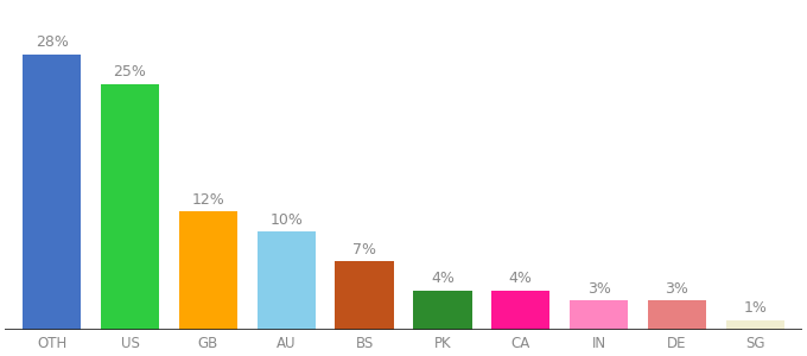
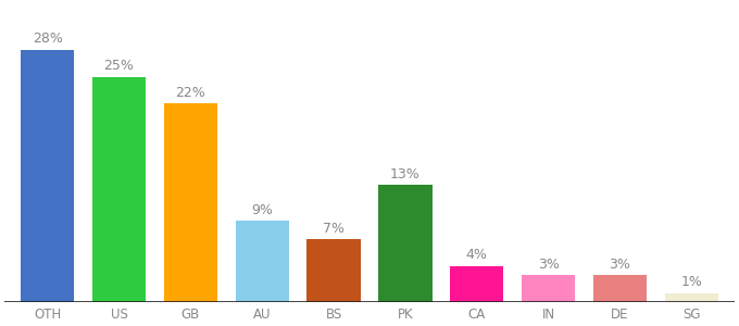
GB: 12% -> 22%
AU: 10% -> 9%
PK: 4% -> 13%
